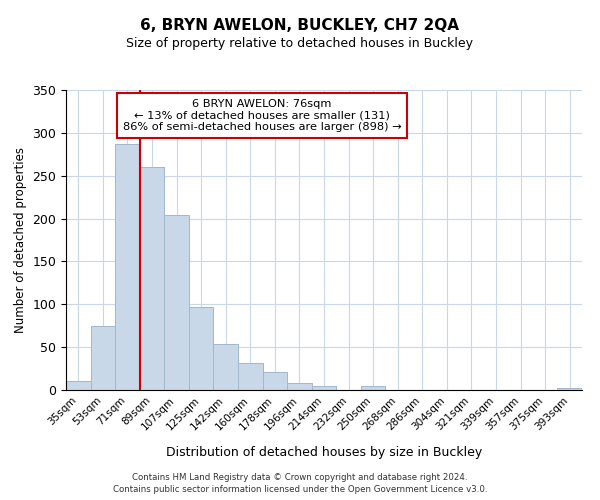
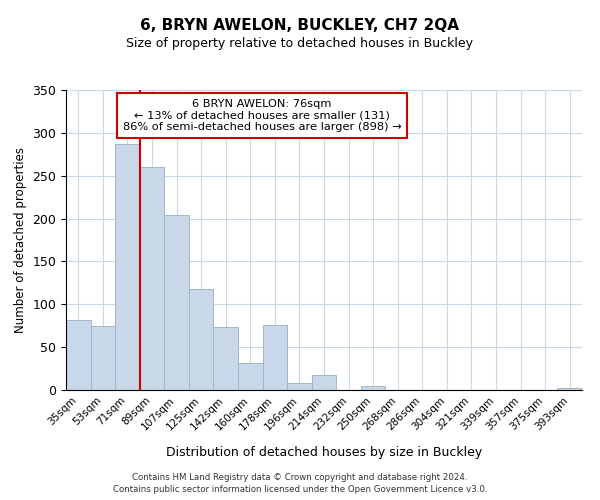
35sqm: 10 -> 82
125sqm: 97 -> 118
142sqm: 54 -> 74
178sqm: 21 -> 76
214sqm: 5 -> 18
